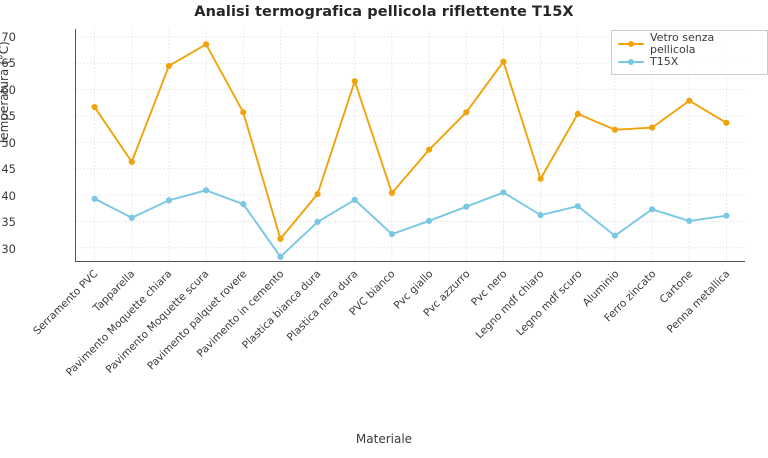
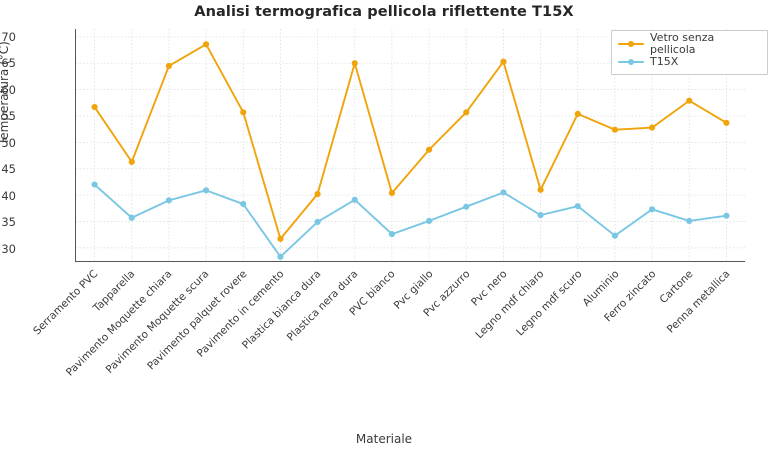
T15X/Serramento PVC: 39 -> 42
Vetro senza pellicola/Plastica nera dura: 62 -> 65
Vetro senza pellicola/Legno mdf chiaro: 43 -> 41
